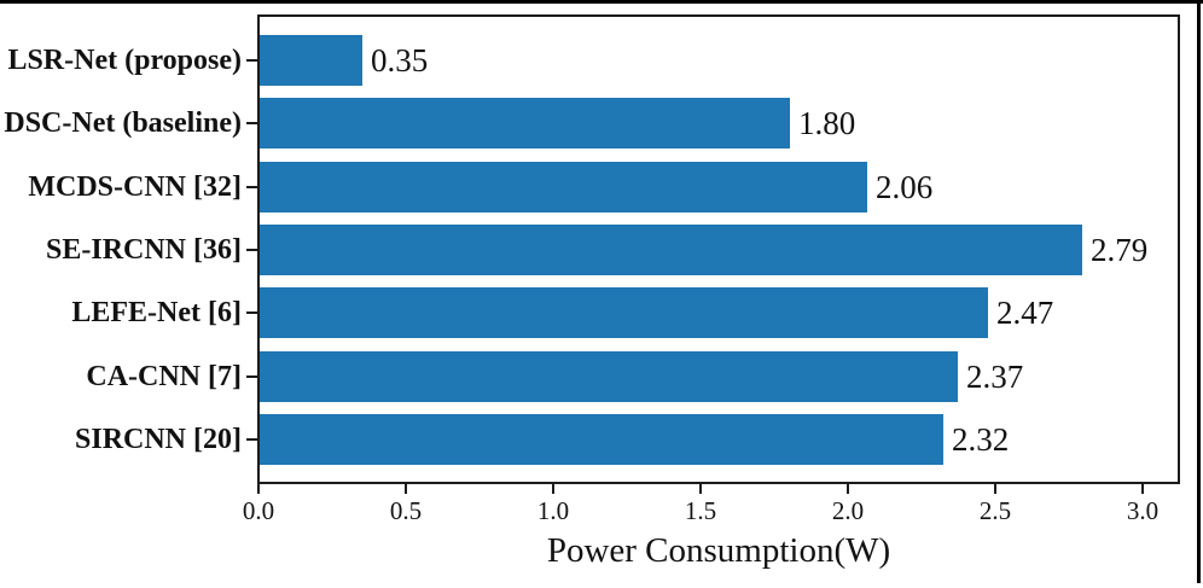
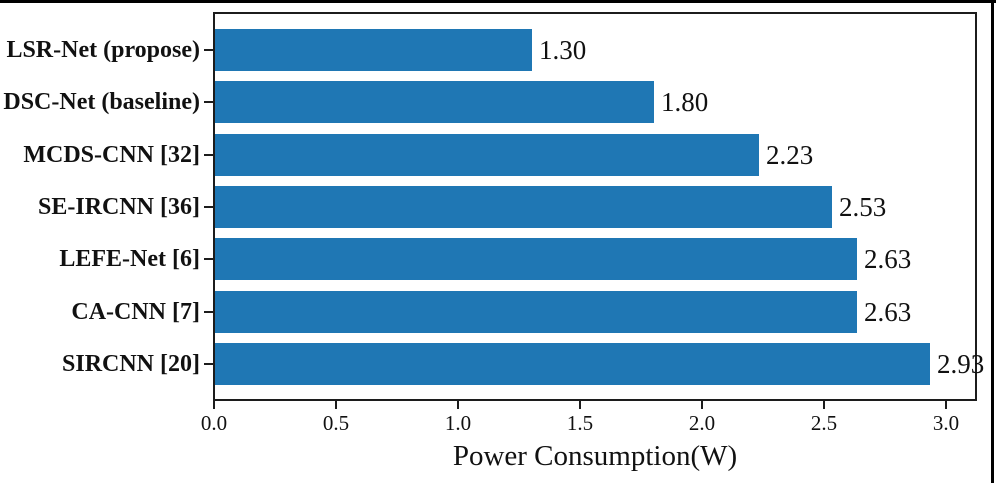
LSR-Net (propose): 0.35 -> 1.30
MCDS-CNN [32]: 2.06 -> 2.23
SE-IRCNN [36]: 2.79 -> 2.53
LEFE-Net [6]: 2.47 -> 2.63
CA-CNN [7]: 2.37 -> 2.63
SIRCNN [20]: 2.32 -> 2.93
